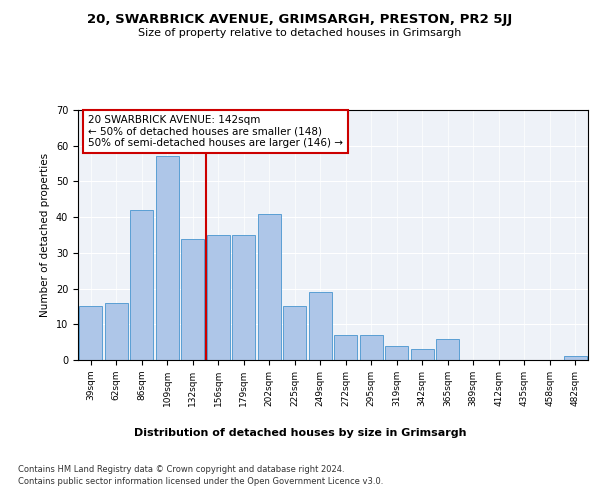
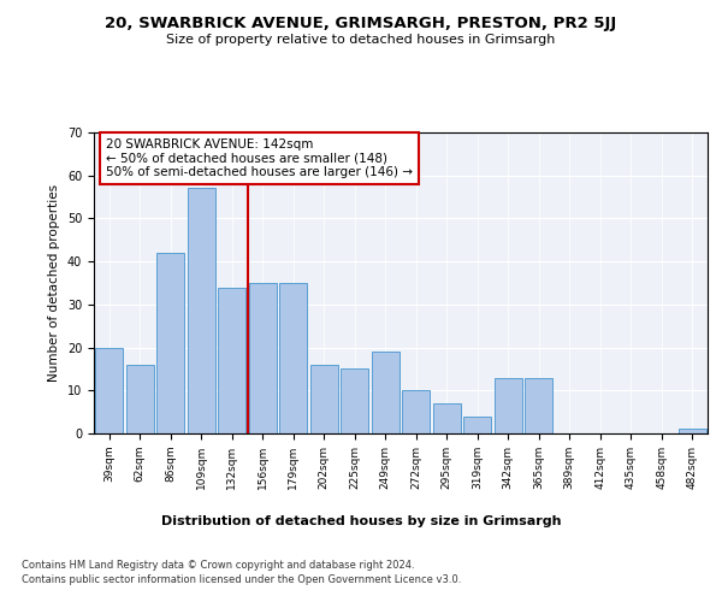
39sqm: 15 -> 20
202sqm: 41 -> 16
272sqm: 7 -> 10
342sqm: 3 -> 13
365sqm: 6 -> 13
